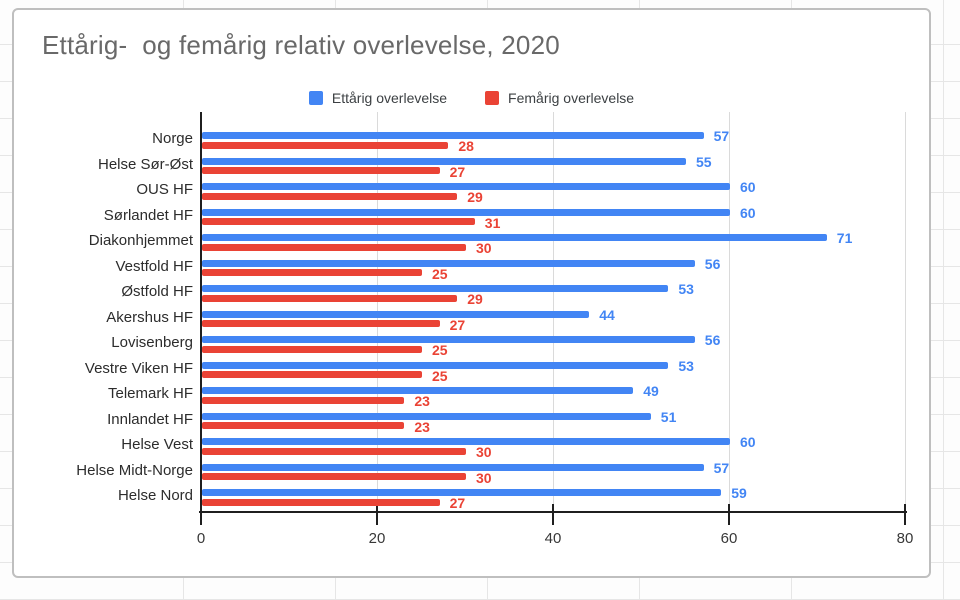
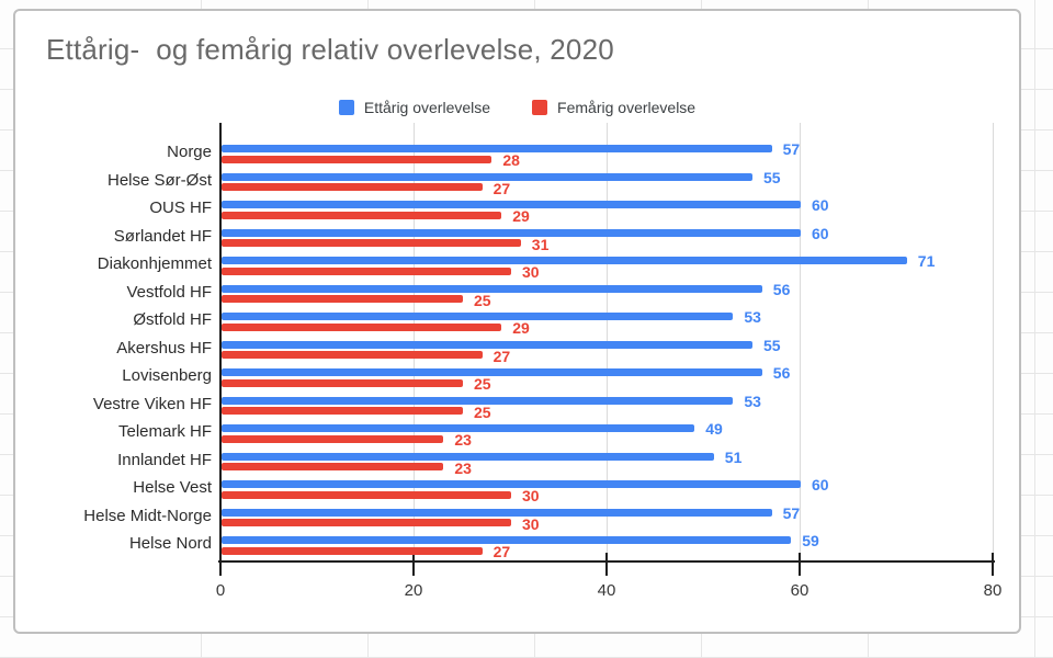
Ettårig overlevelse/Akershus HF: 44 -> 55
